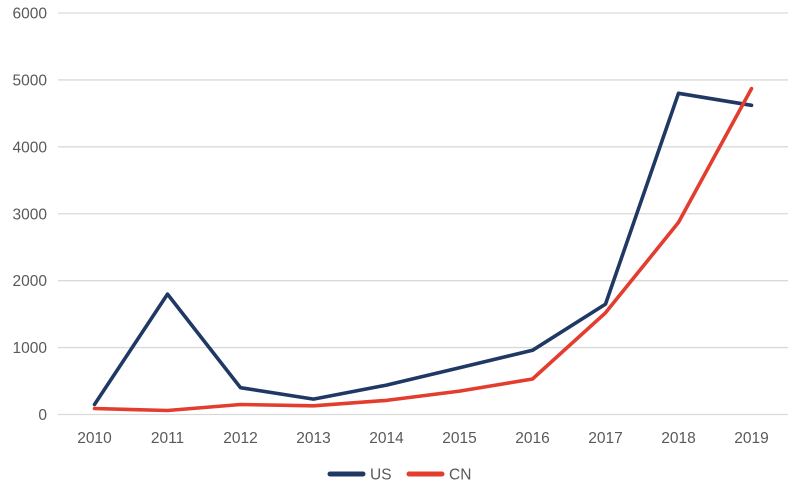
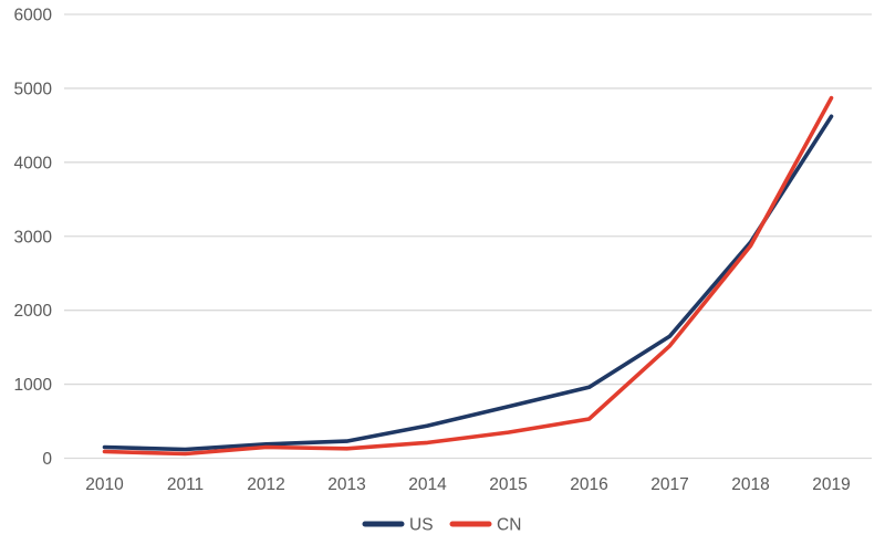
US/2011: 1800 -> 100
US/2012: 400 -> 200
US/2018: 4800 -> 2900
